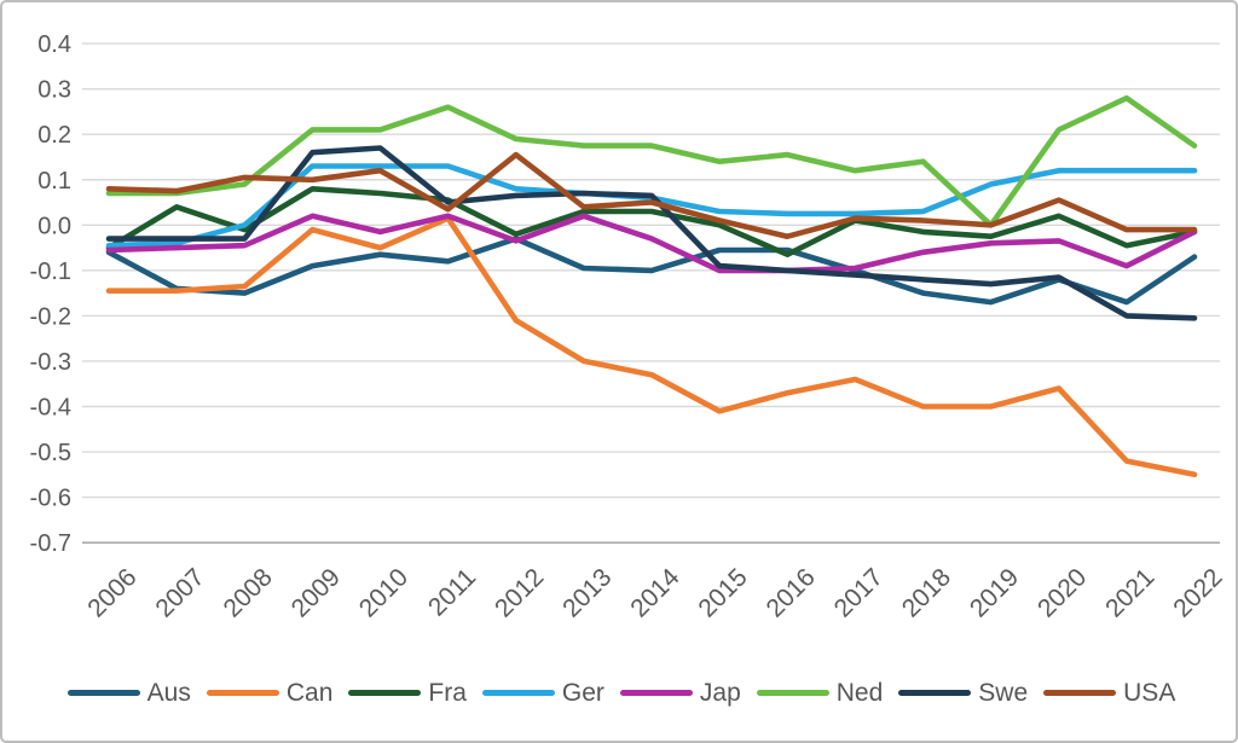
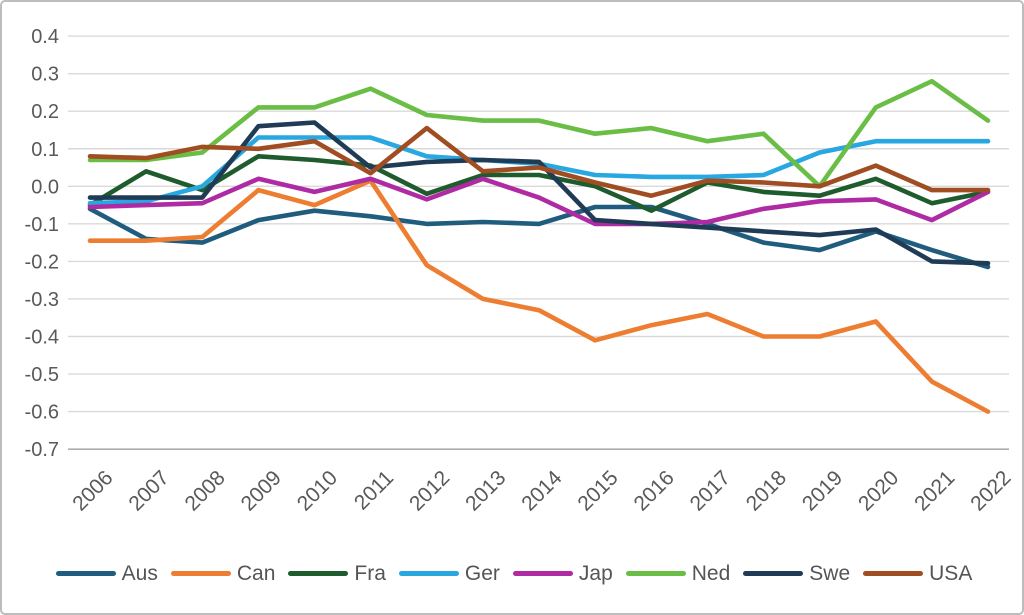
Aus/2012: -0.03 -> -0.10
Aus/2022: -0.07 -> -0.21
Can/2022: -0.55 -> -0.60
